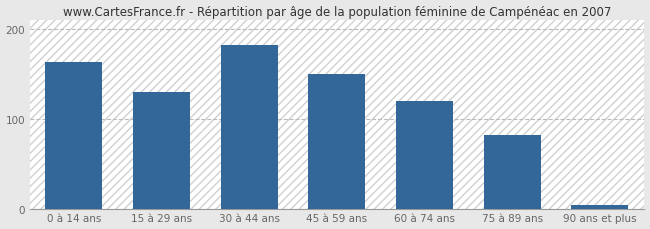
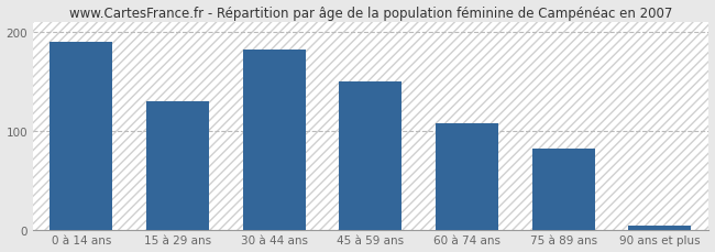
0 à 14 ans: 163 -> 190
60 à 74 ans: 120 -> 108
